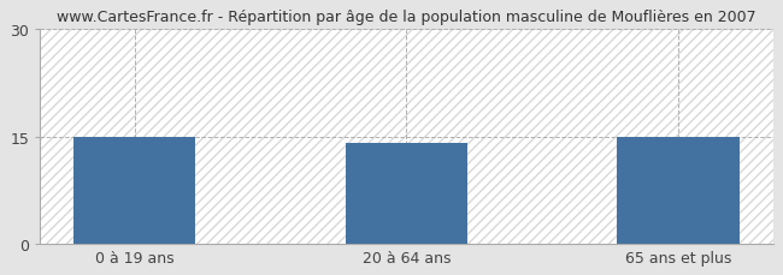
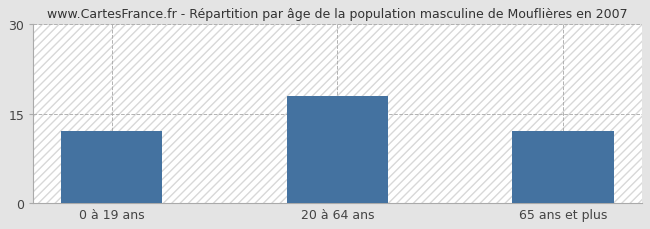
0 à 19 ans: 15 -> 12
20 à 64 ans: 14 -> 18
65 ans et plus: 15 -> 12
